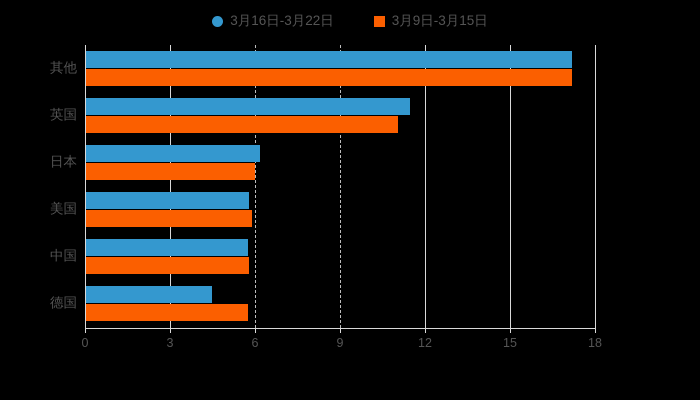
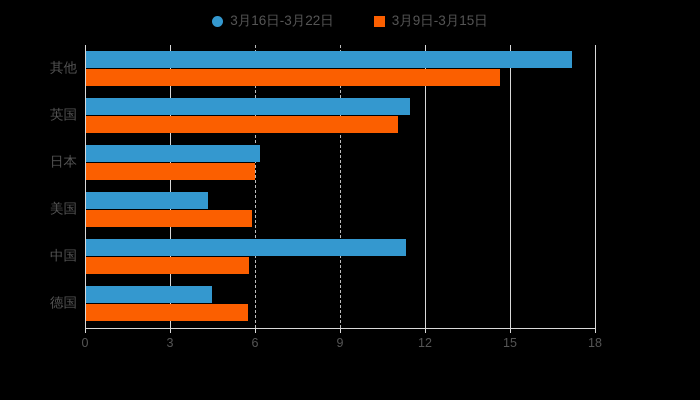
3月9日-3月15日/其他: 17.1 -> 14.6
3月16日-3月22日/美国: 5.8 -> 4.3
3月16日-3月22日/中国: 5.7 -> 11.3
